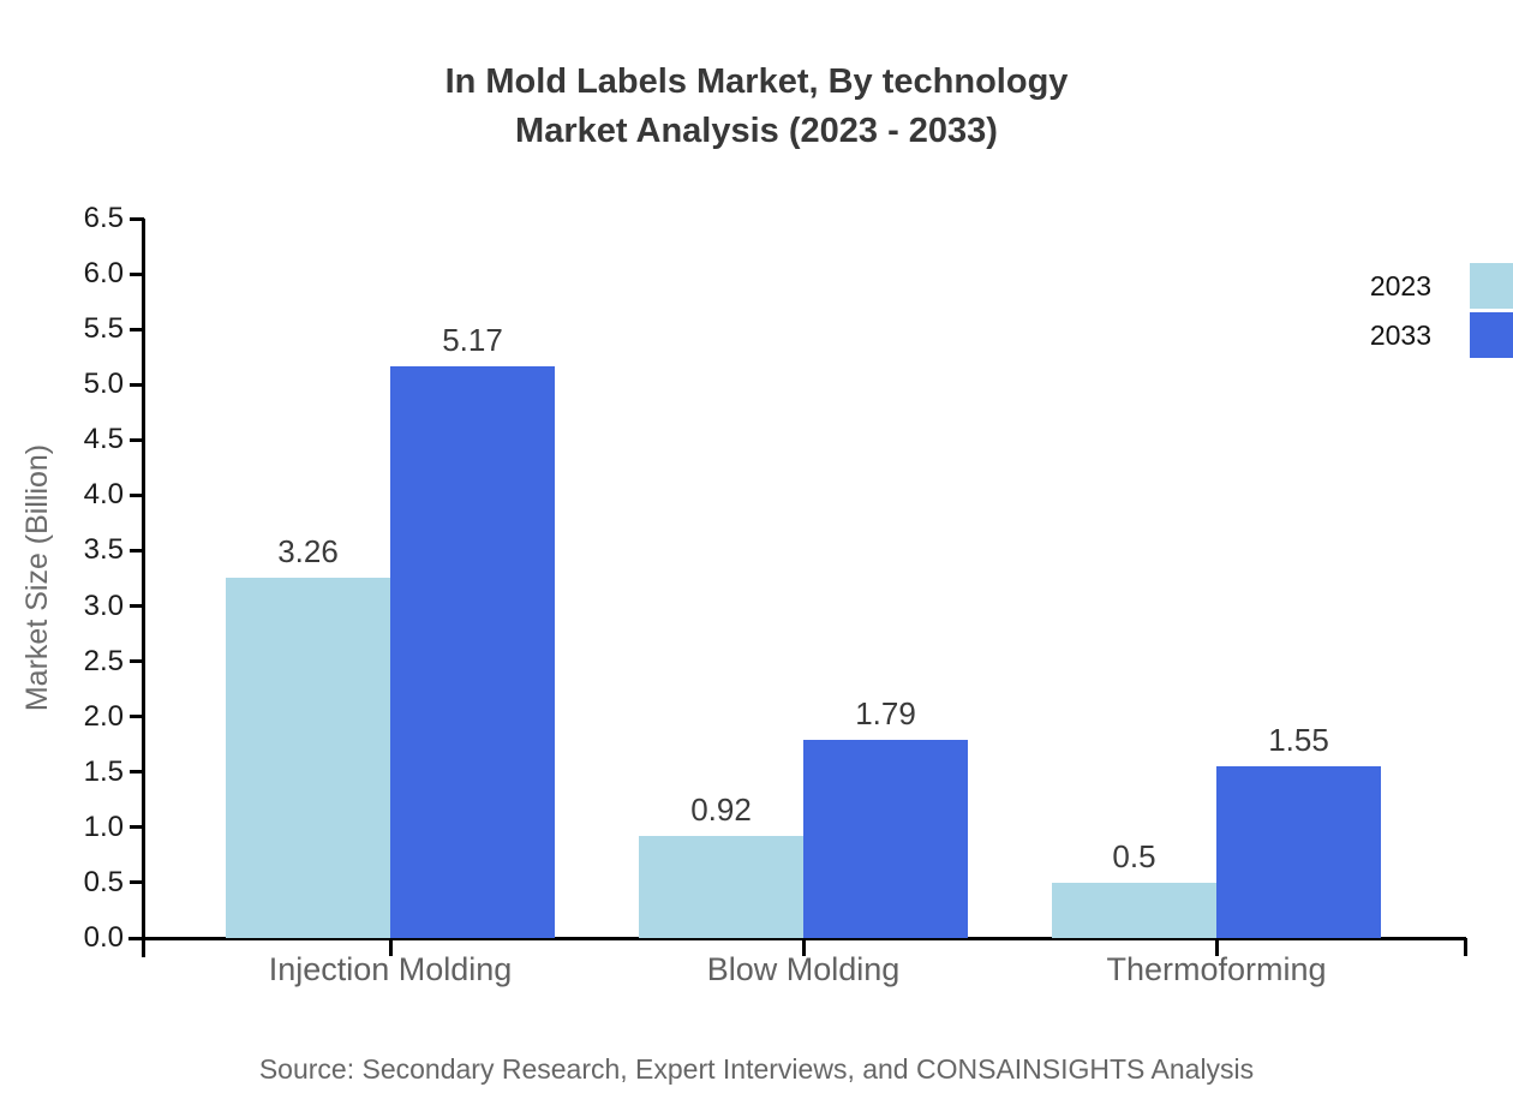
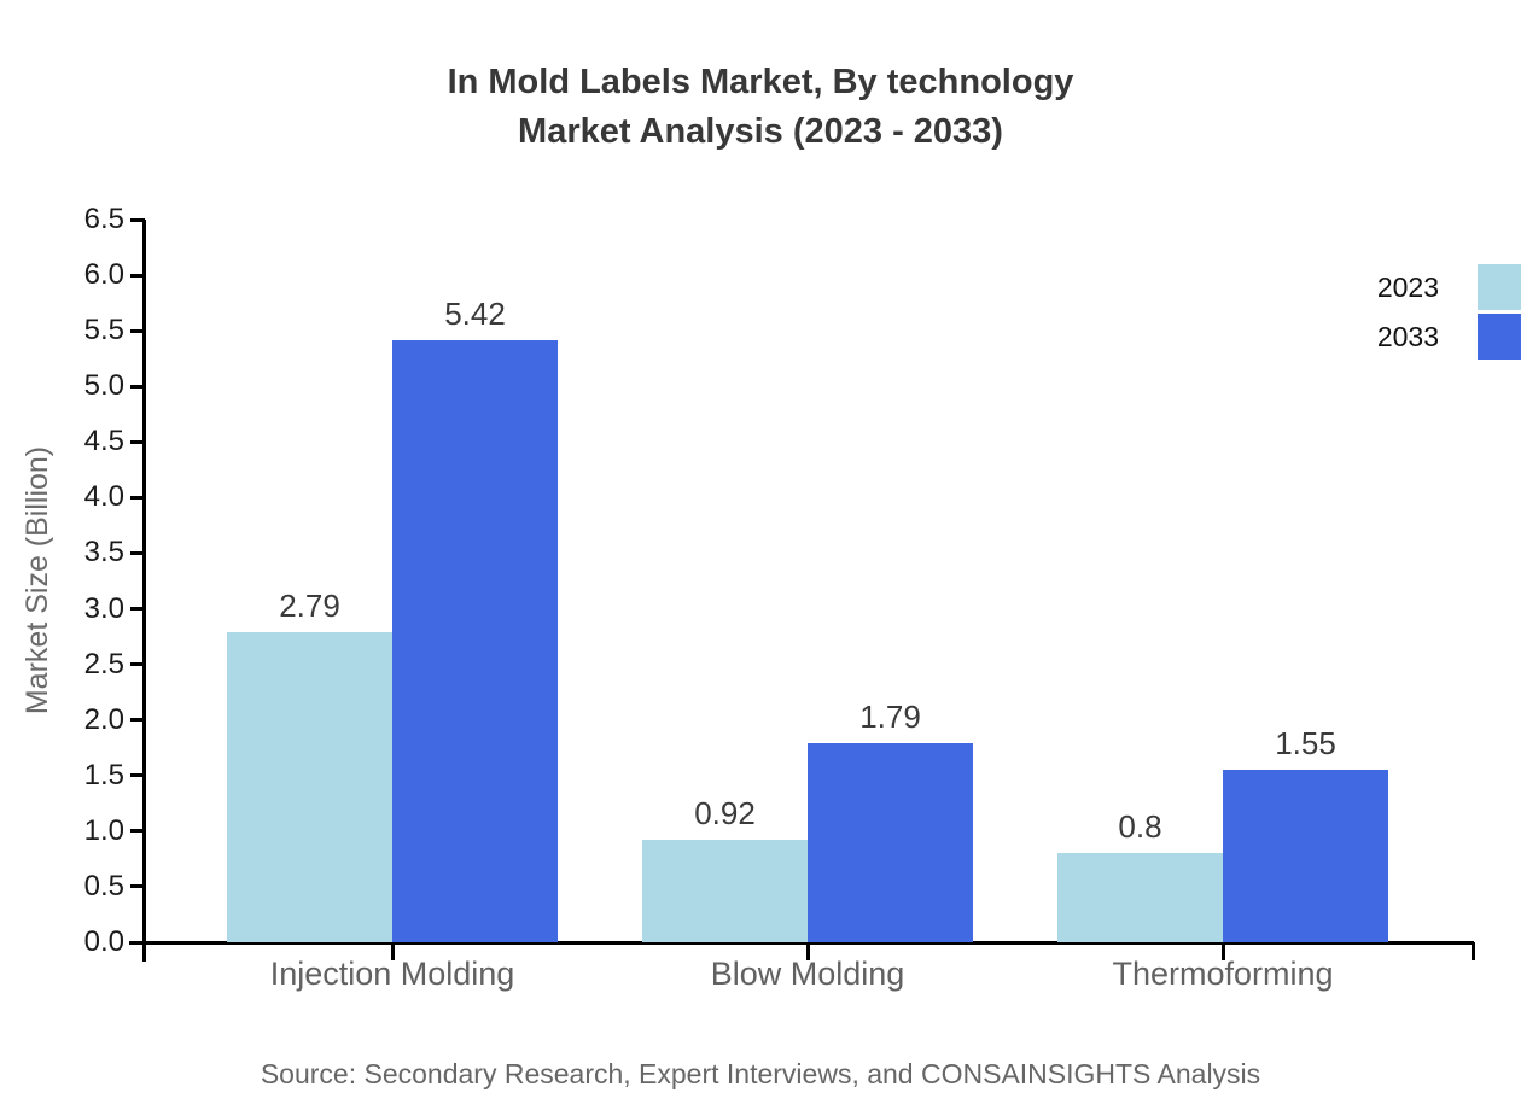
2023/Injection Molding: 3.26 -> 2.79
2033/Injection Molding: 5.17 -> 5.42
2023/Thermoforming: 0.5 -> 0.8
